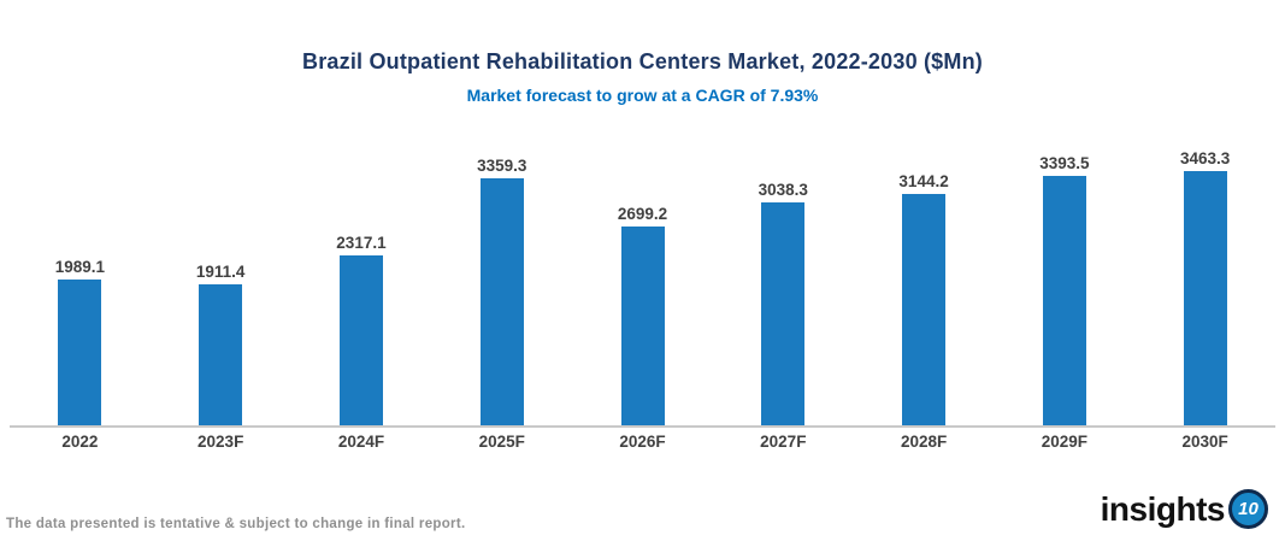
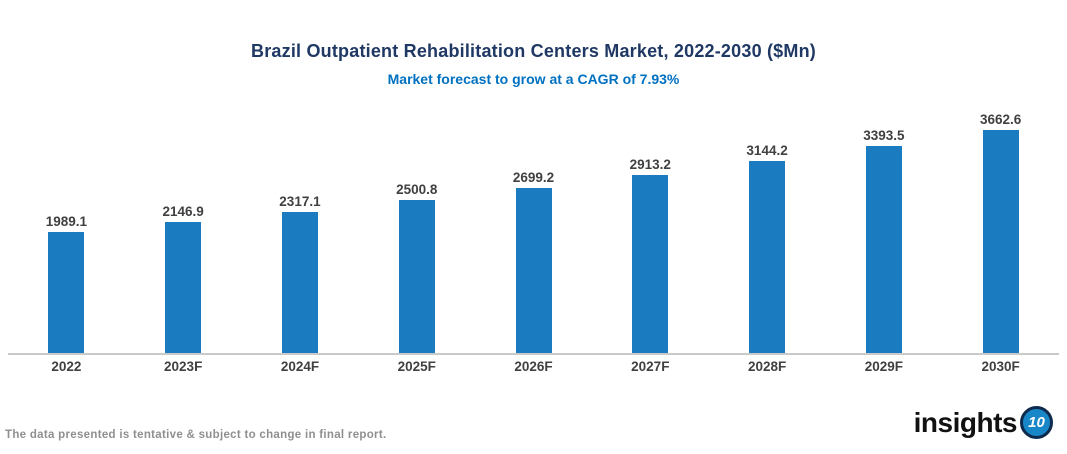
2023F: 1911.4 -> 2146.9
2025F: 3359.3 -> 2500.8
2027F: 3038.3 -> 2913.2
2030F: 3463.3 -> 3662.6
